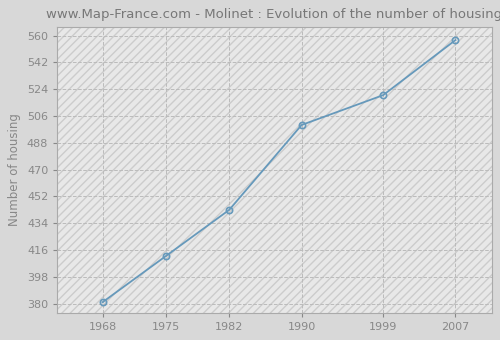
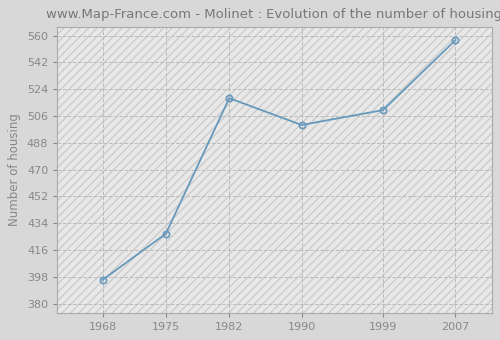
1968: 381 -> 396
1975: 412 -> 427
1982: 443 -> 518
1999: 520 -> 510
